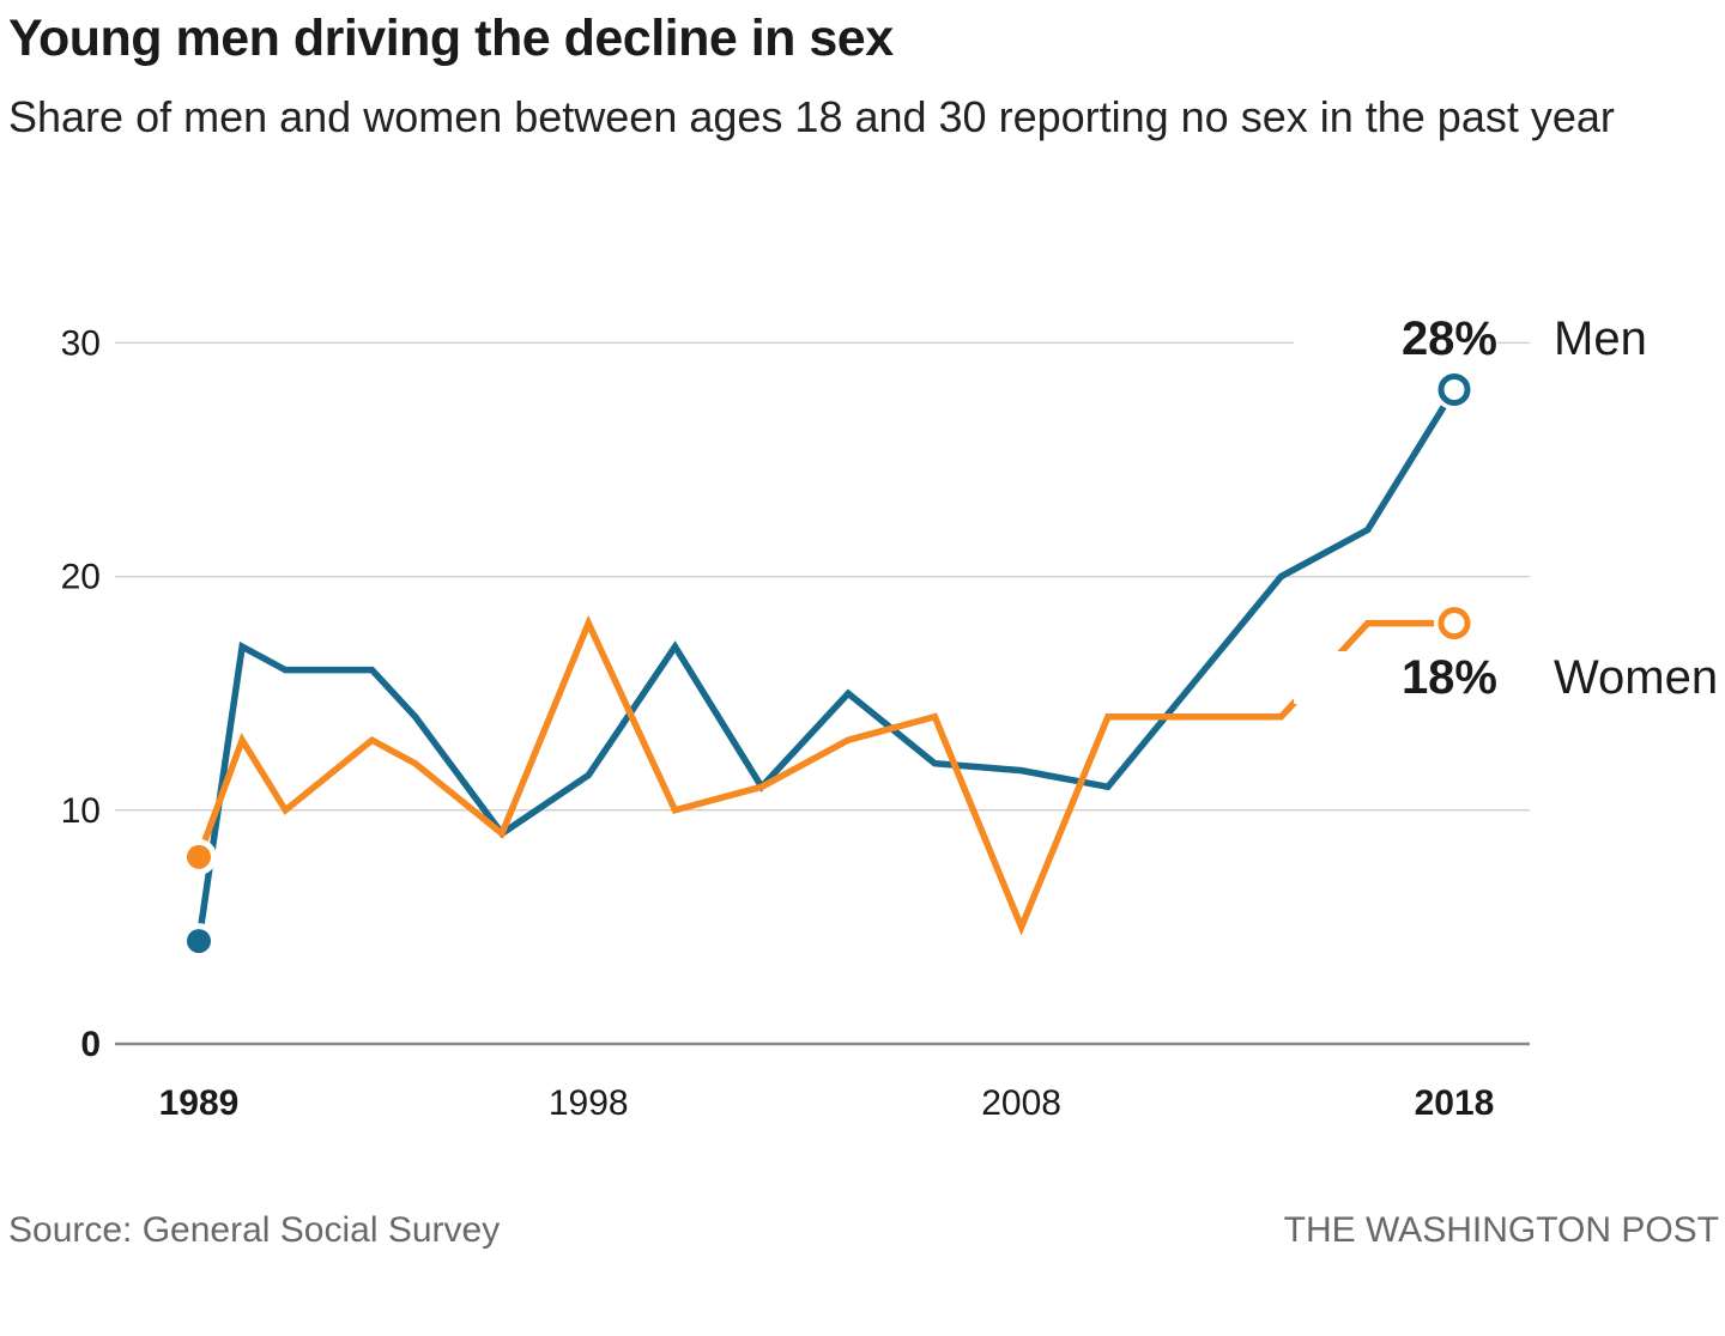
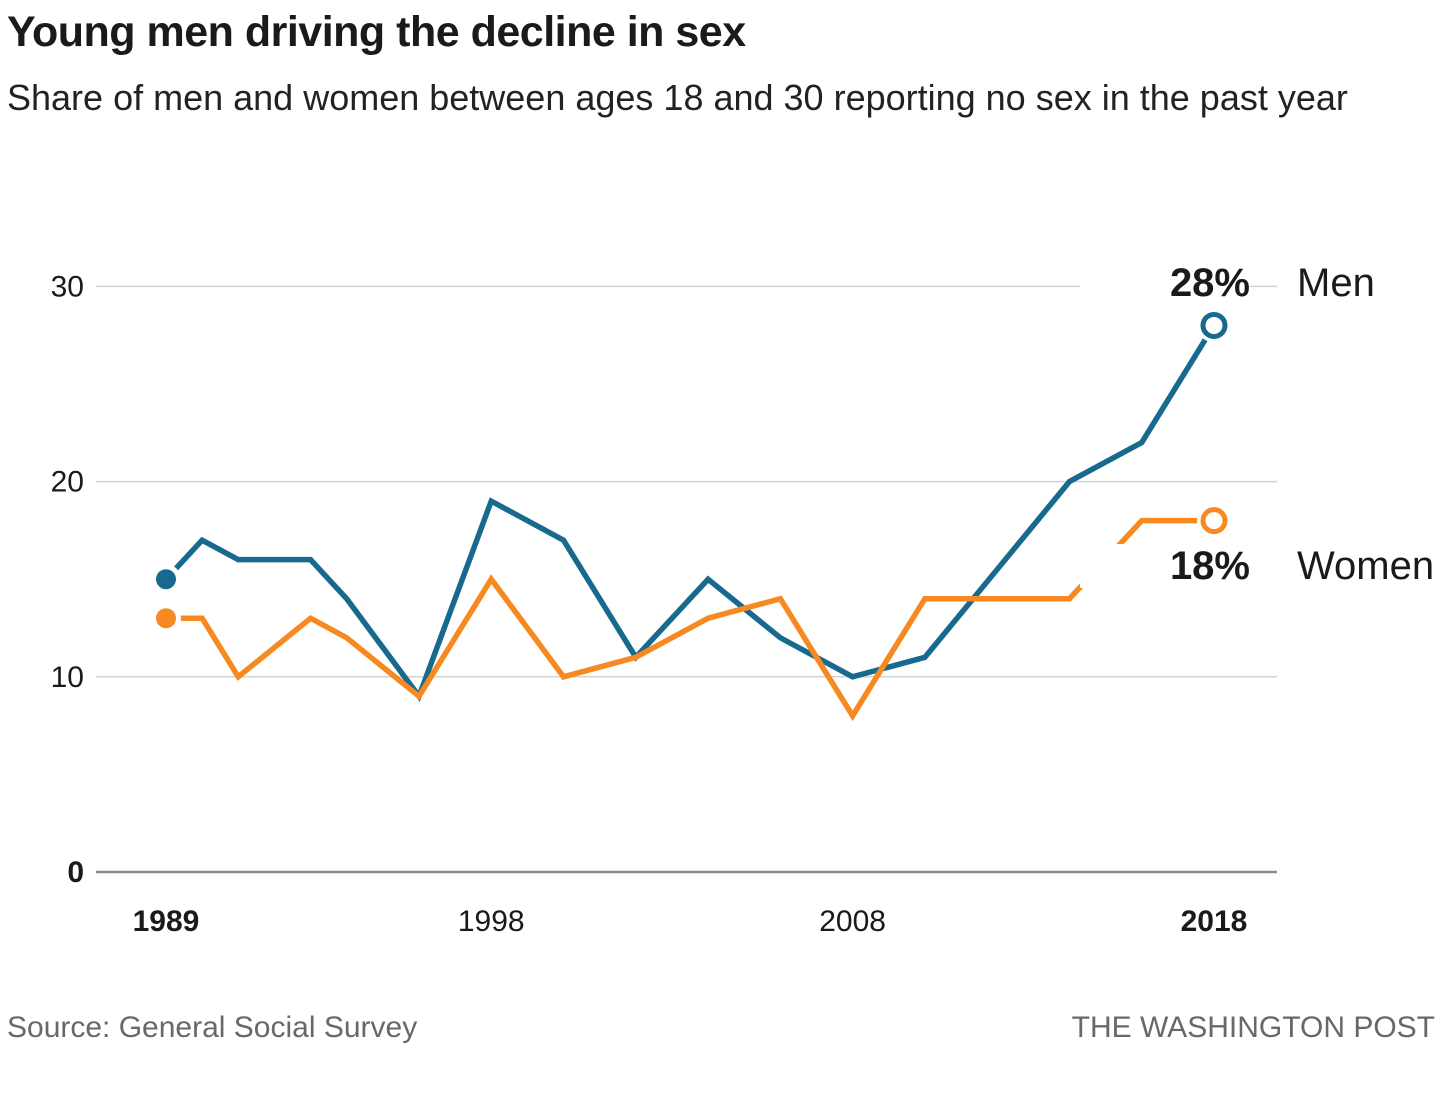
Men/1989: 4.4 -> 15.0
Women/1989: 8 -> 13
Men/1998: 11.5 -> 19.0
Women/1998: 18 -> 15
Men/2008: 11.7 -> 10.0
Women/2008: 5 -> 8
